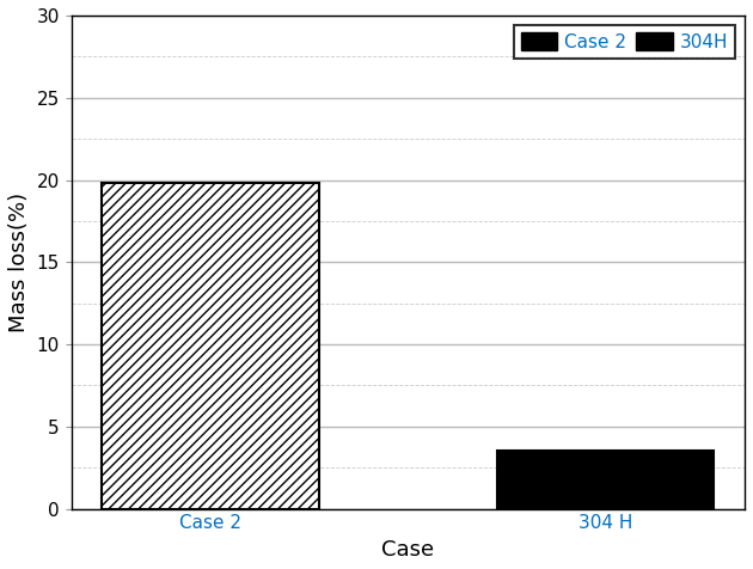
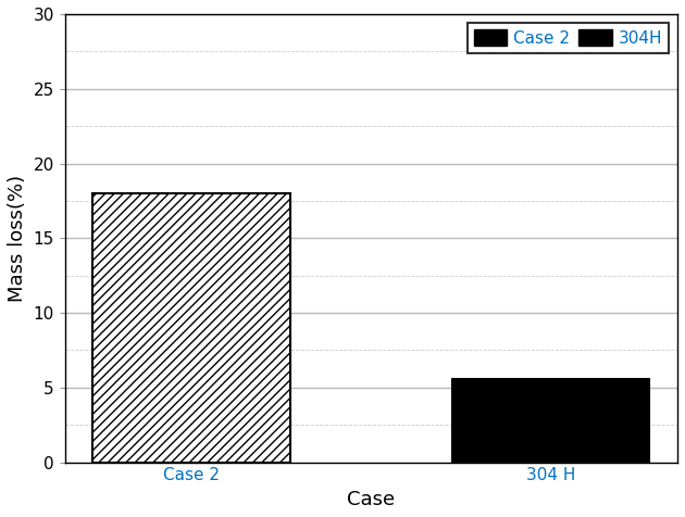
Case 2: 19.8 -> 18.0
304 H: 3.5 -> 5.6
